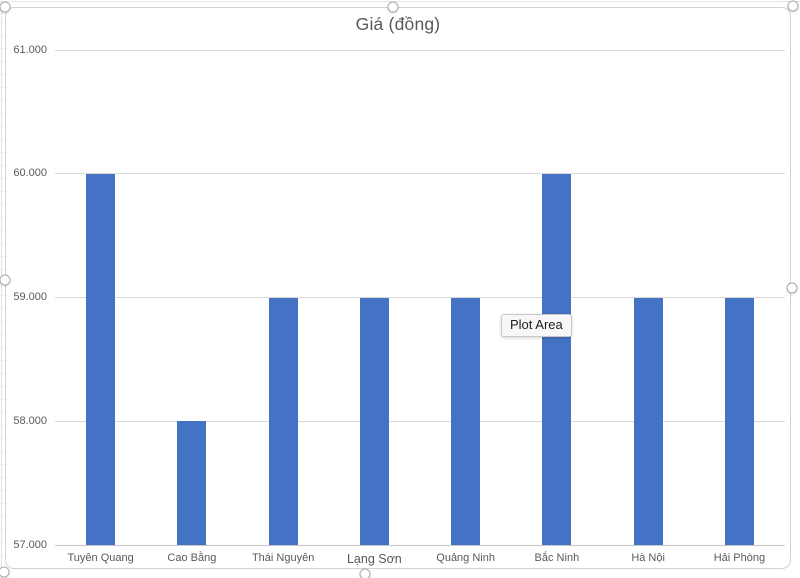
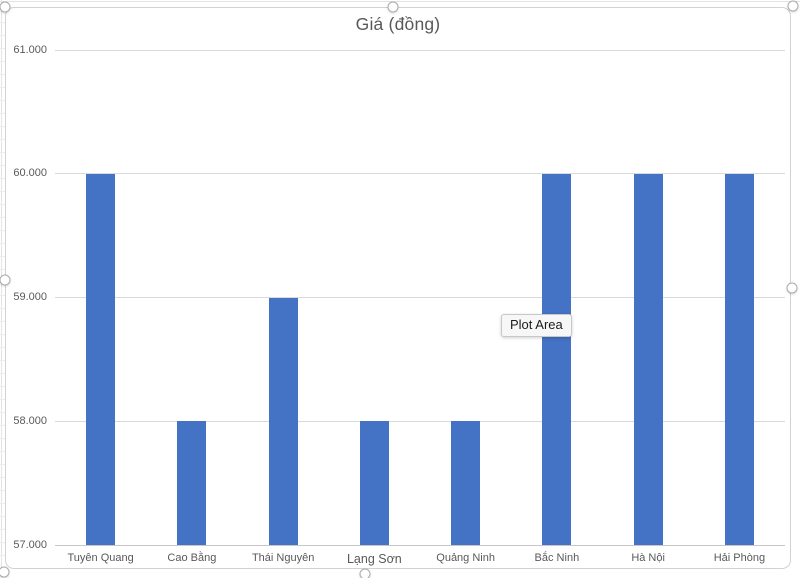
Lạng Sơn: 59000 -> 58000
Quảng Ninh: 59000 -> 58000
Hà Nội: 59000 -> 60000
Hải Phòng: 59000 -> 60000
